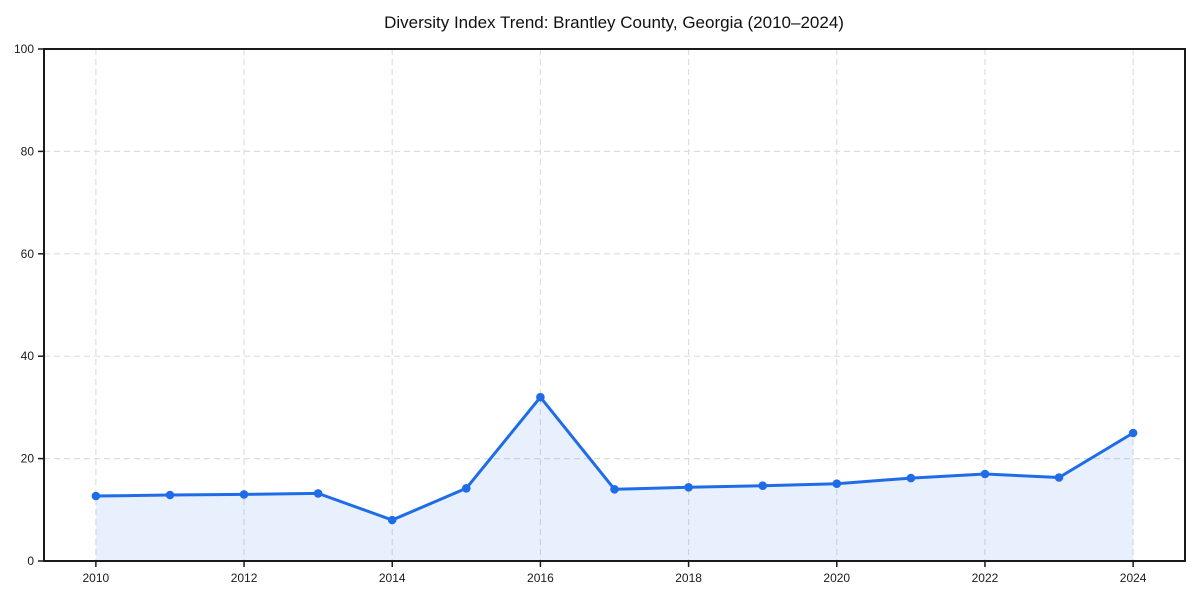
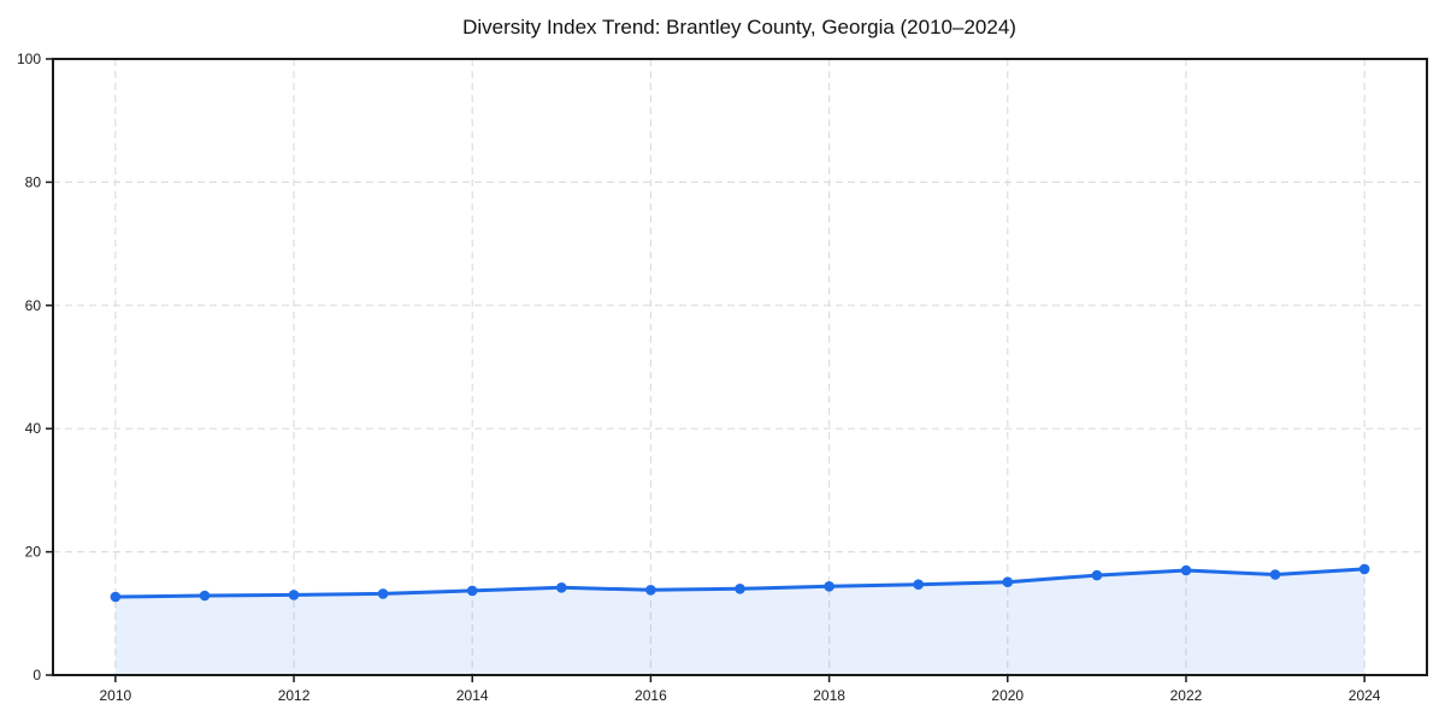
2014: 8 -> 14
2016: 32 -> 14
2024: 25 -> 17
